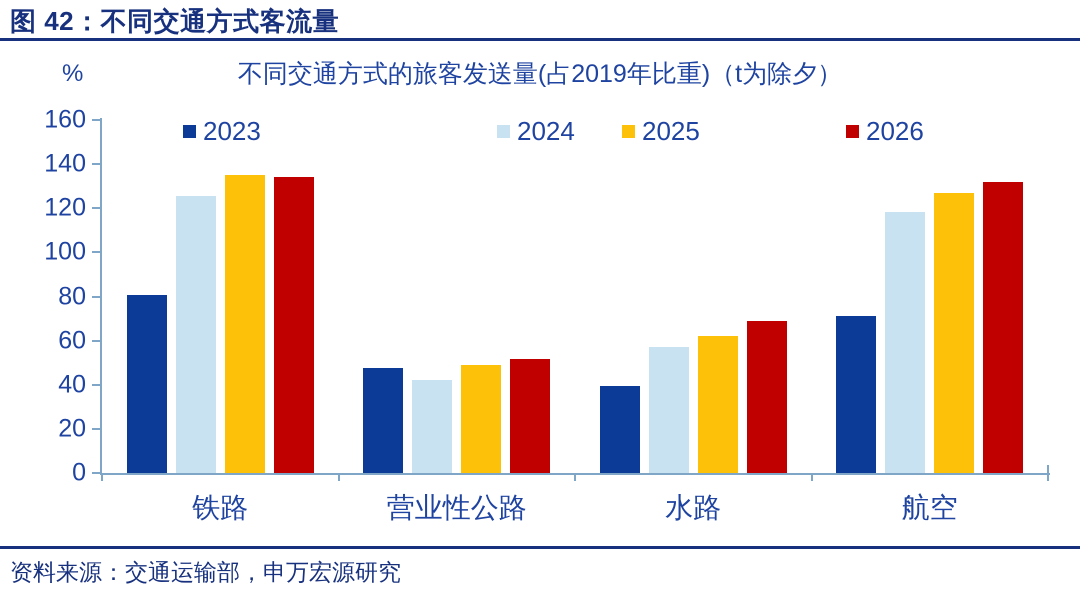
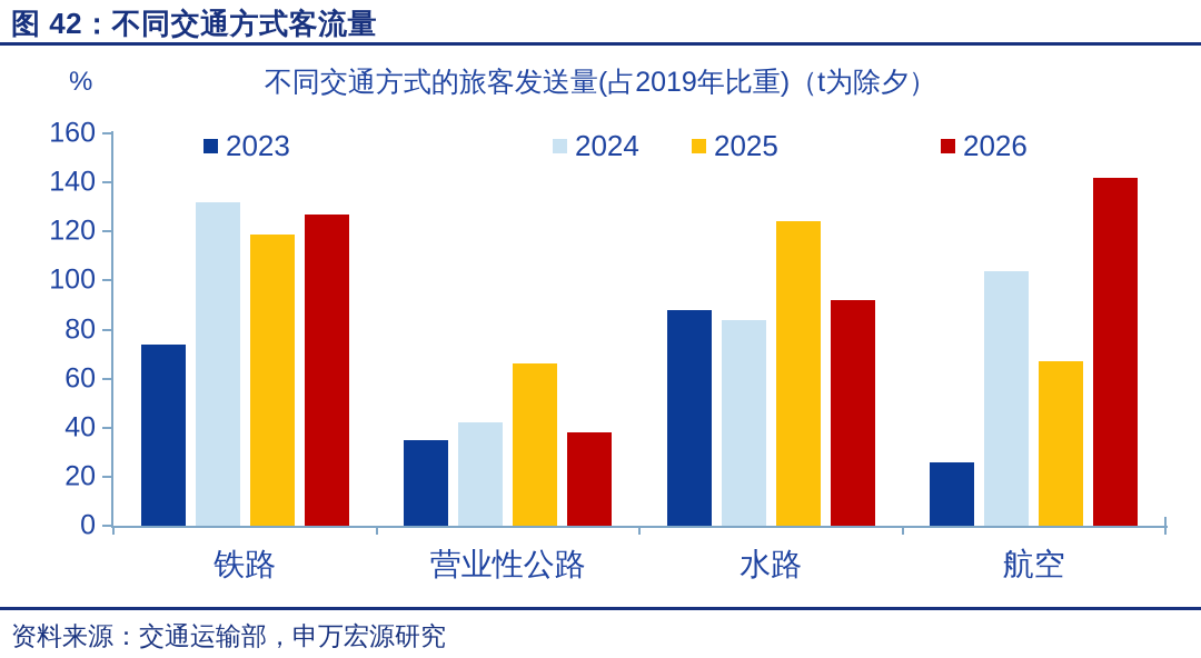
2023/铁路: 80 -> 74
2024/铁路: 126 -> 132
2025/铁路: 135 -> 119
2026/铁路: 134 -> 127
2023/营业性公路: 48 -> 35
2025/营业性公路: 49 -> 66
2026/营业性公路: 52 -> 38
2023/水路: 40 -> 88
2024/水路: 57 -> 84
2025/水路: 62 -> 124
2026/水路: 69 -> 92
2023/航空: 71 -> 26
2024/航空: 118 -> 104
2025/航空: 127 -> 67
2026/航空: 132 -> 142
